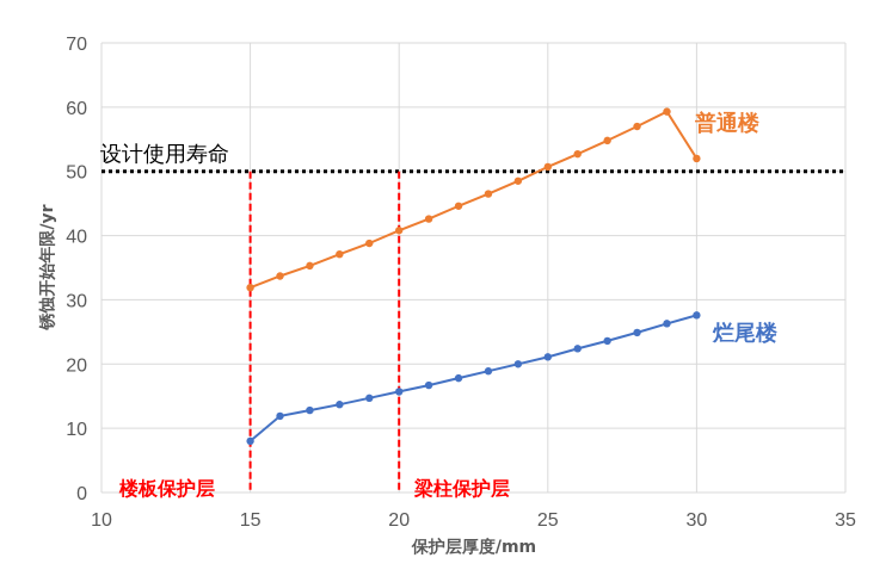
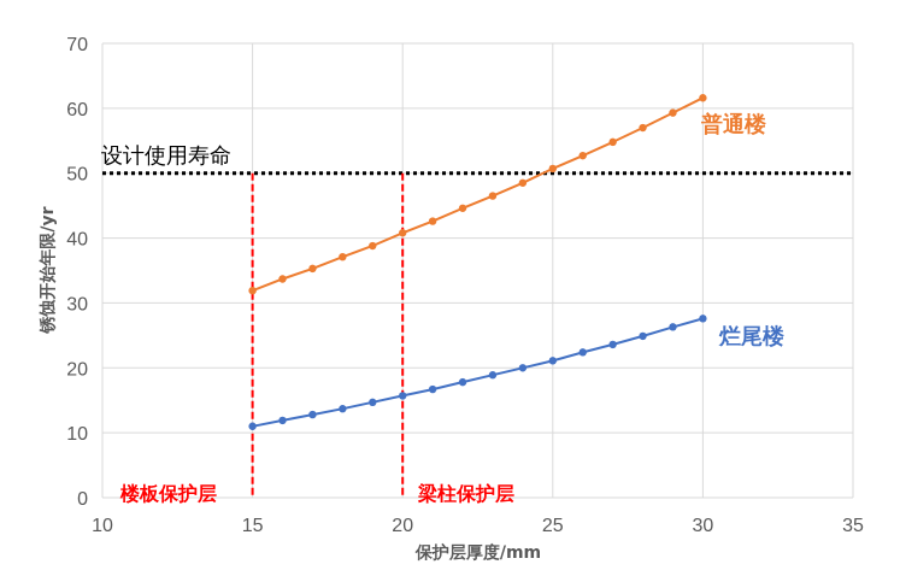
烂尾楼/15: 8 -> 11
普通楼/30: 52 -> 62
